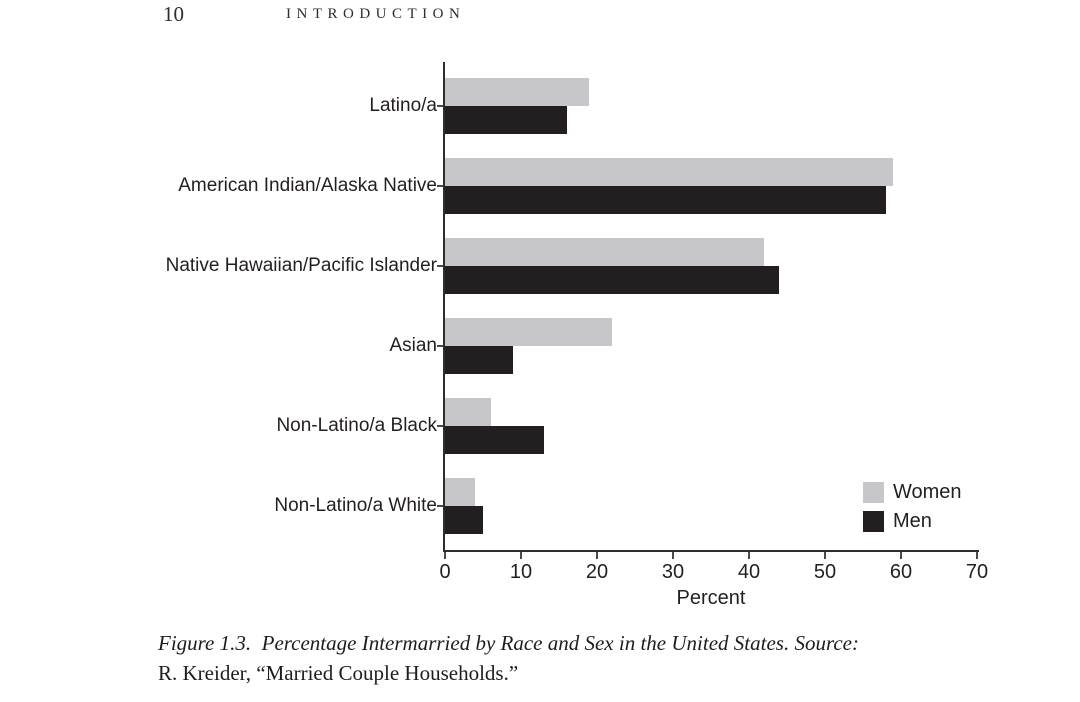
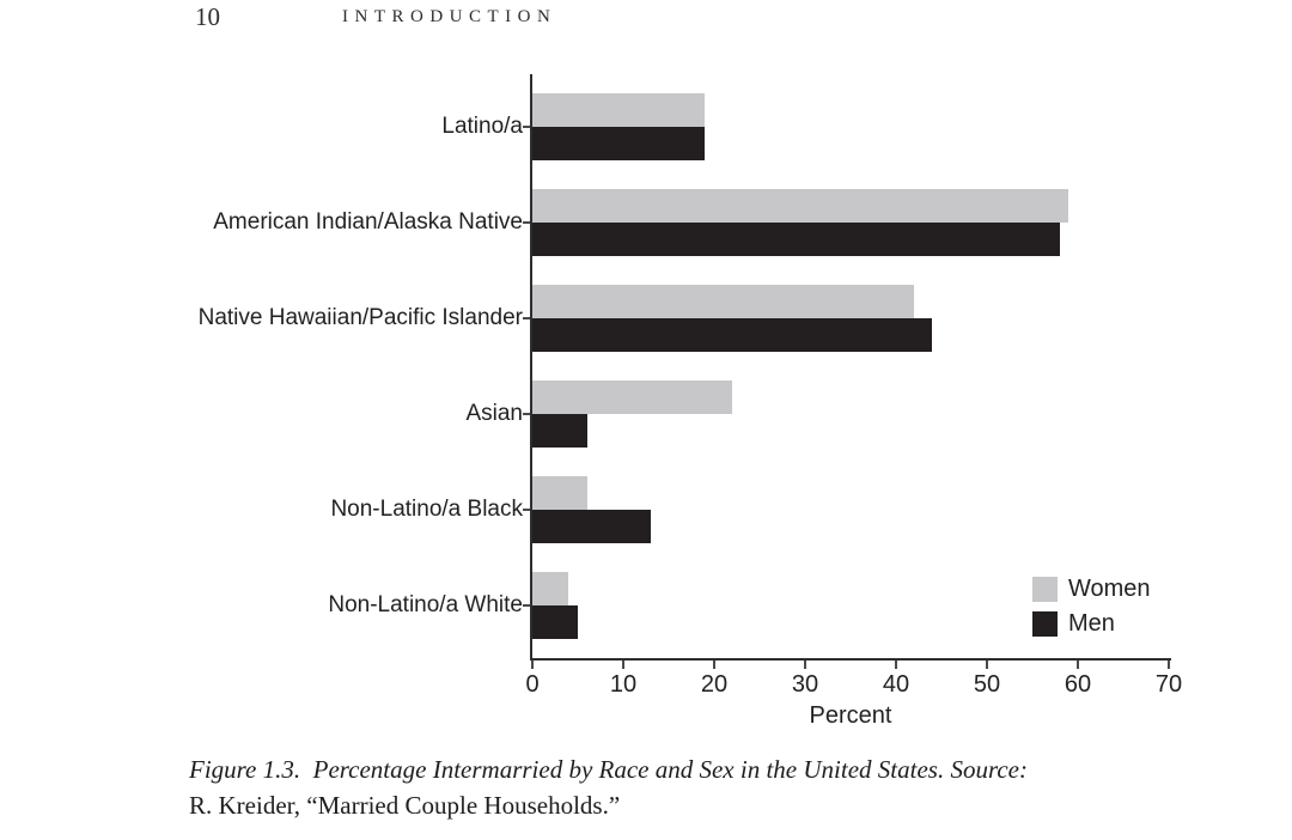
Men/Latino/a: 16 -> 19
Men/Asian: 9 -> 6
